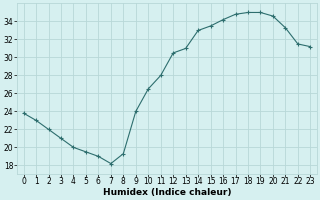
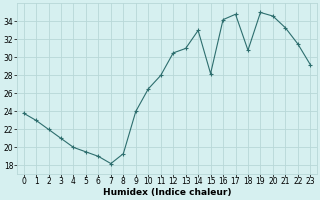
15: 33.5 -> 28.2
18: 35.0 -> 30.8
23: 31.2 -> 29.2
